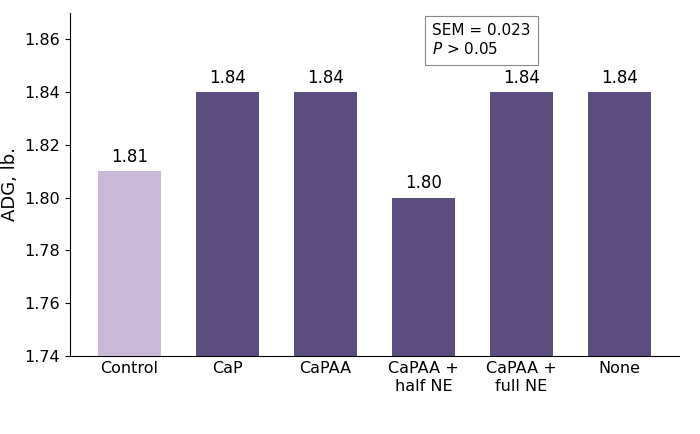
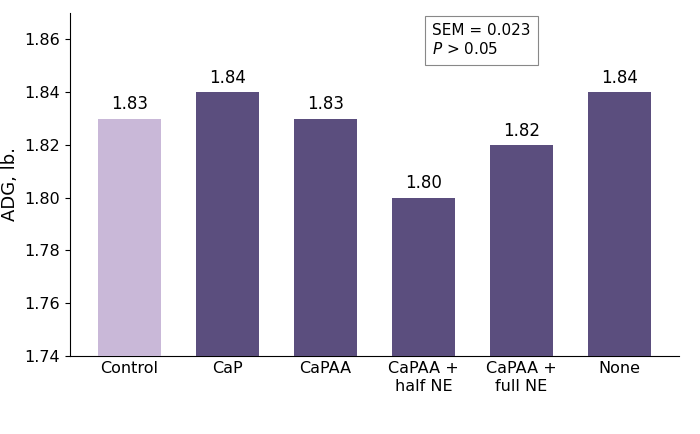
Control: 1.81 -> 1.83
CaPAA: 1.84 -> 1.83
CaPAA + full NE: 1.84 -> 1.82
